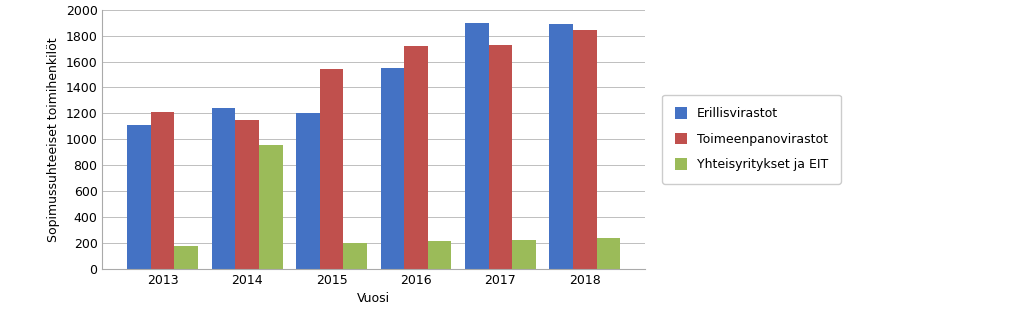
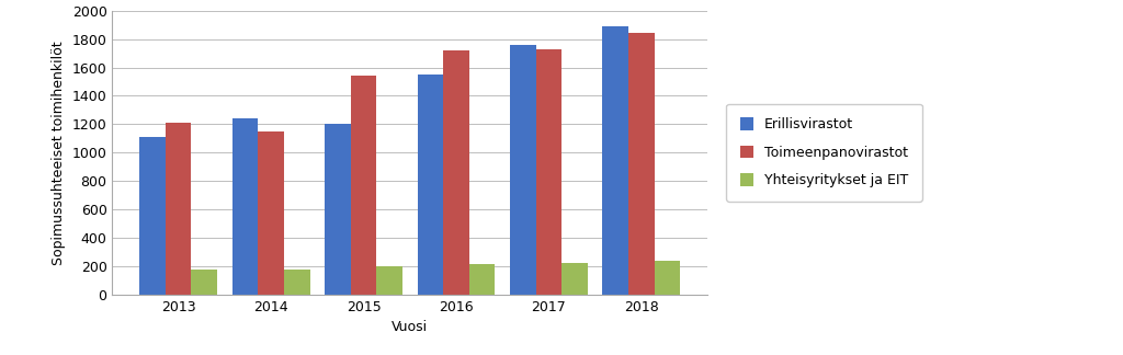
Yhteisyritykset ja EIT/2014: 960 -> 180
Erillisvirastot/2017: 1900 -> 1760
